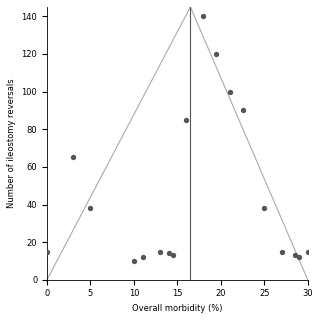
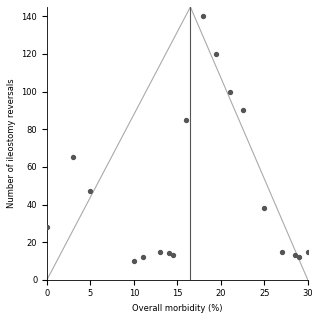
0: 15 -> 28
5: 38 -> 47
